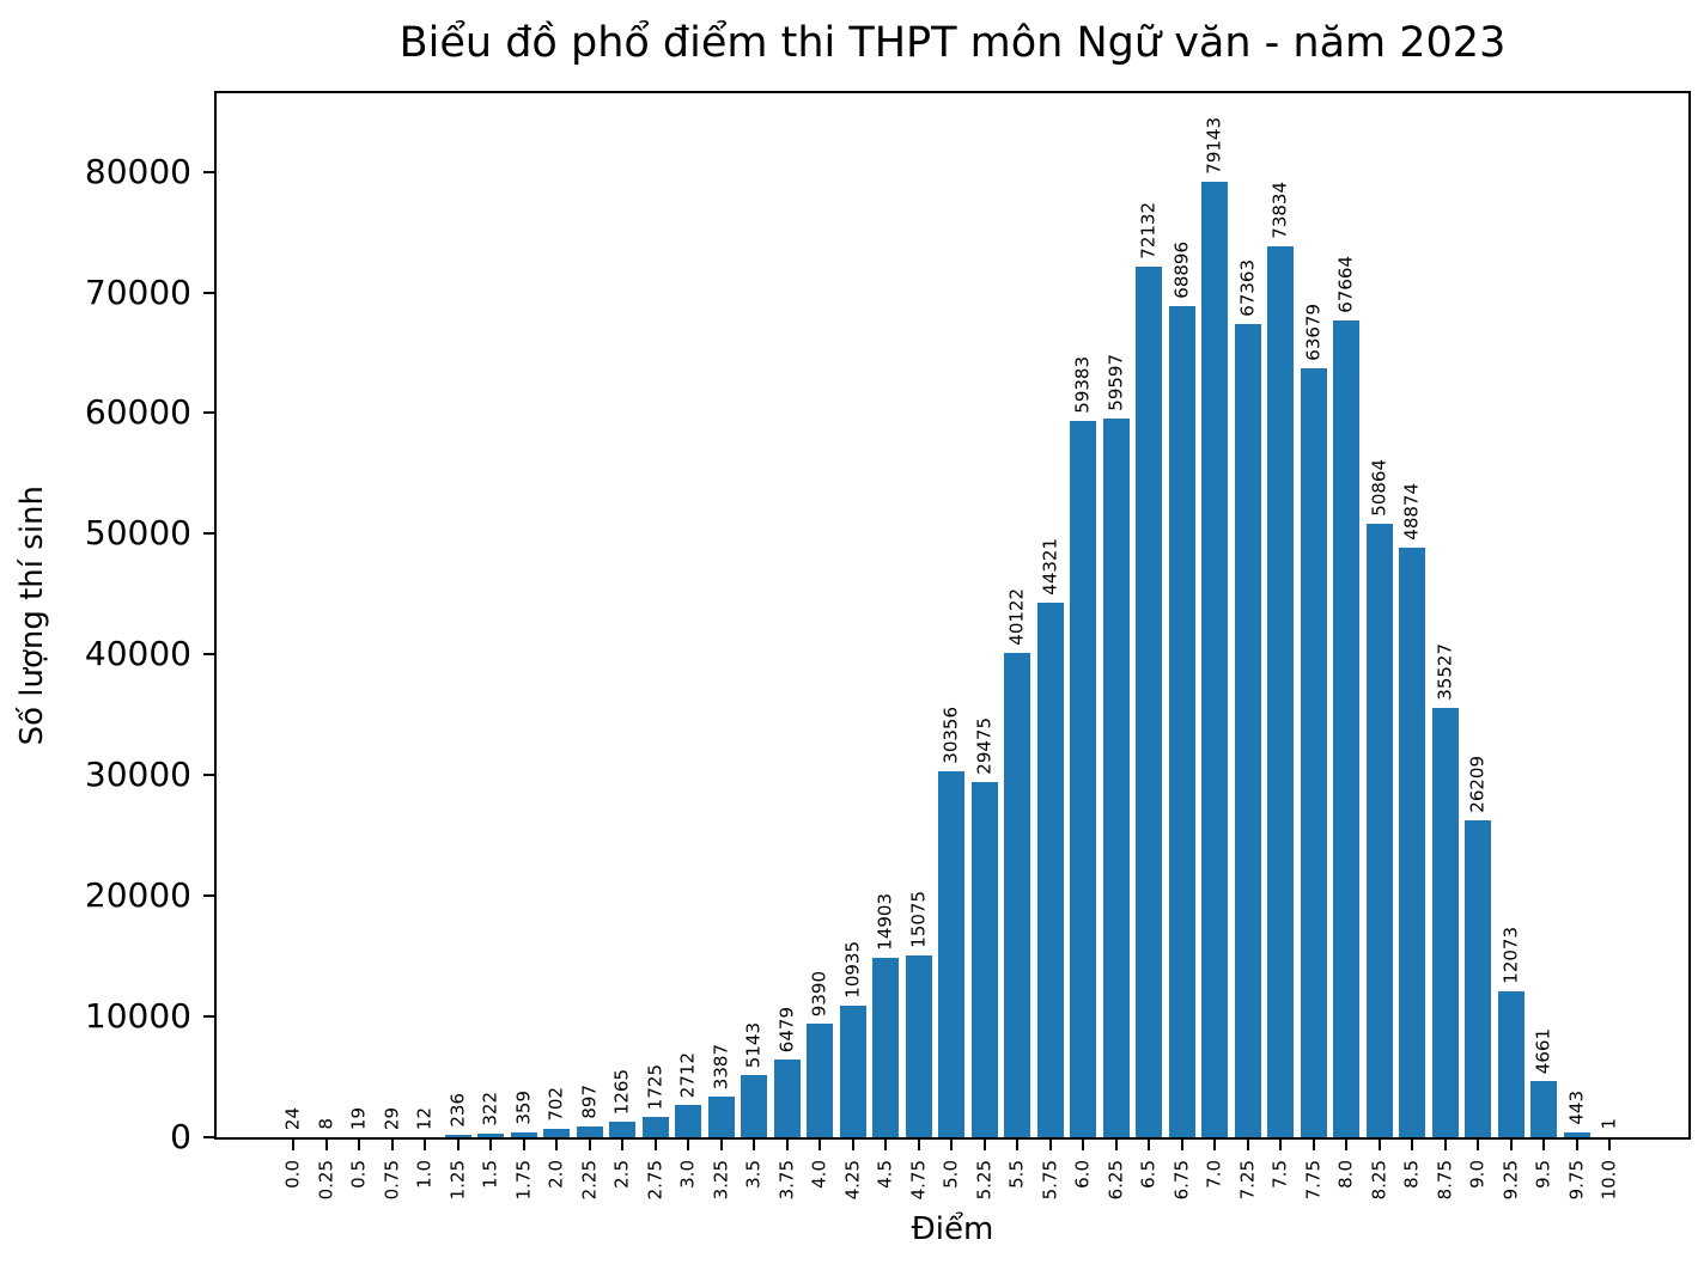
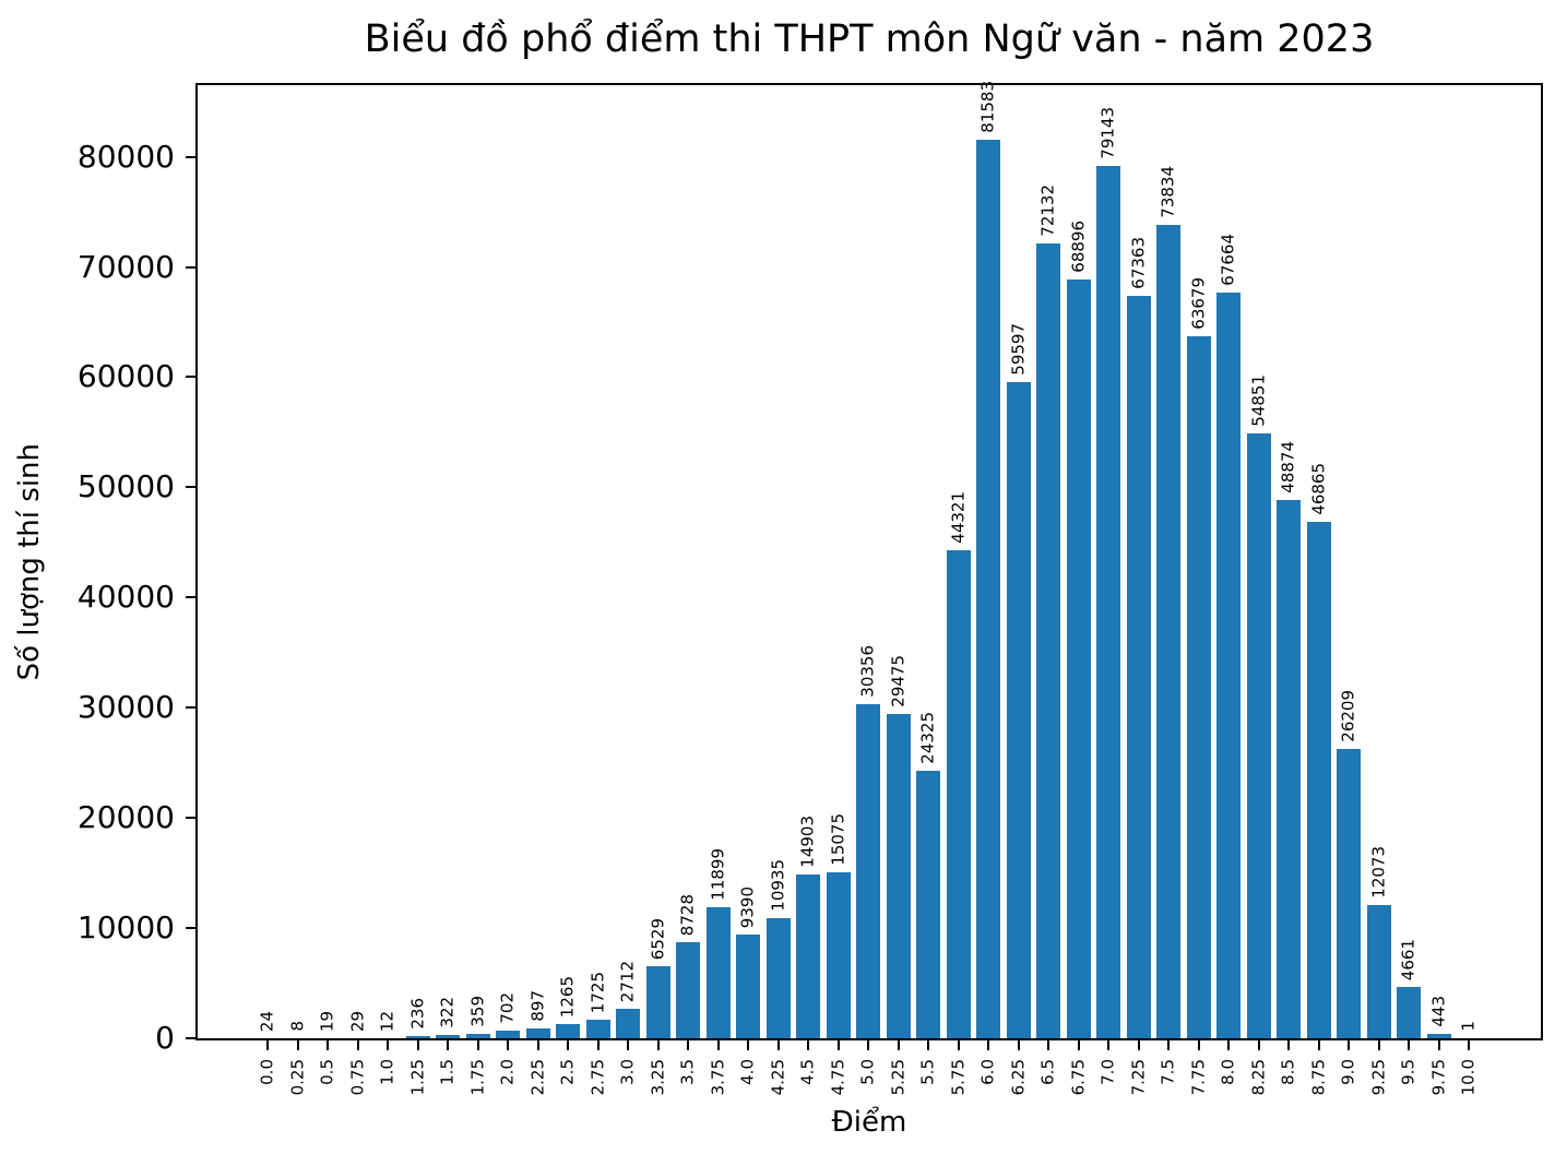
3.25: 3387 -> 6529
3.5: 5143 -> 8728
3.75: 6479 -> 11899
5.5: 40122 -> 24325
6.0: 59383 -> 81583
8.25: 50864 -> 54851
8.75: 35527 -> 46865
